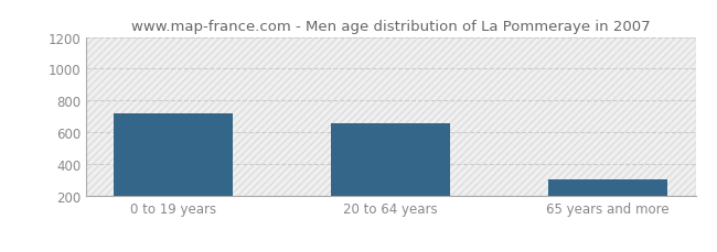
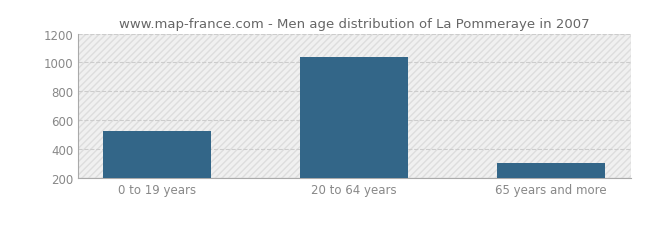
0 to 19 years: 720 -> 520
20 to 64 years: 660 -> 1040
